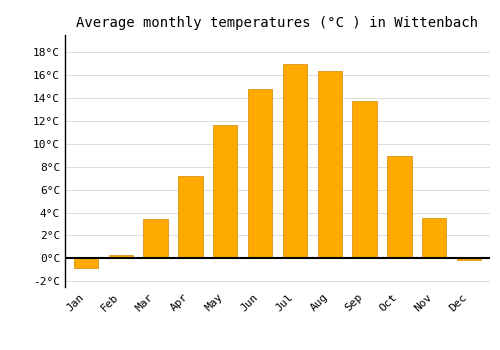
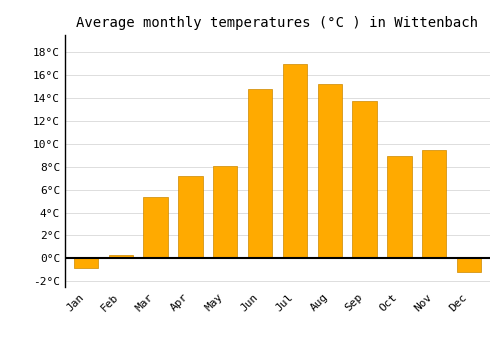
Mar: 3.4°C -> 5.4°C
May: 11.6°C -> 8.1°C
Aug: 16.4°C -> 15.2°C
Nov: 3.5°C -> 9.5°C
Dec: -0.1°C -> -1.2°C
